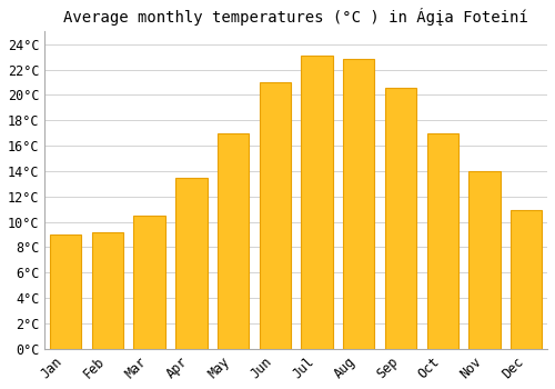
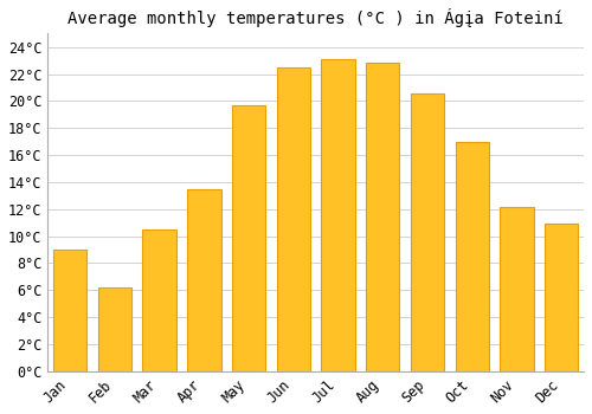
Feb: 9.2°C -> 6.2°C
May: 17.0°C -> 19.7°C
Jun: 21.0°C -> 22.5°C
Nov: 14.0°C -> 12.2°C
